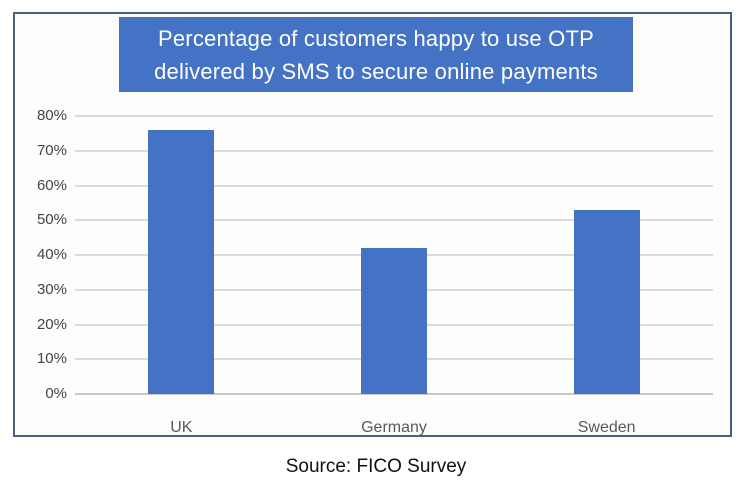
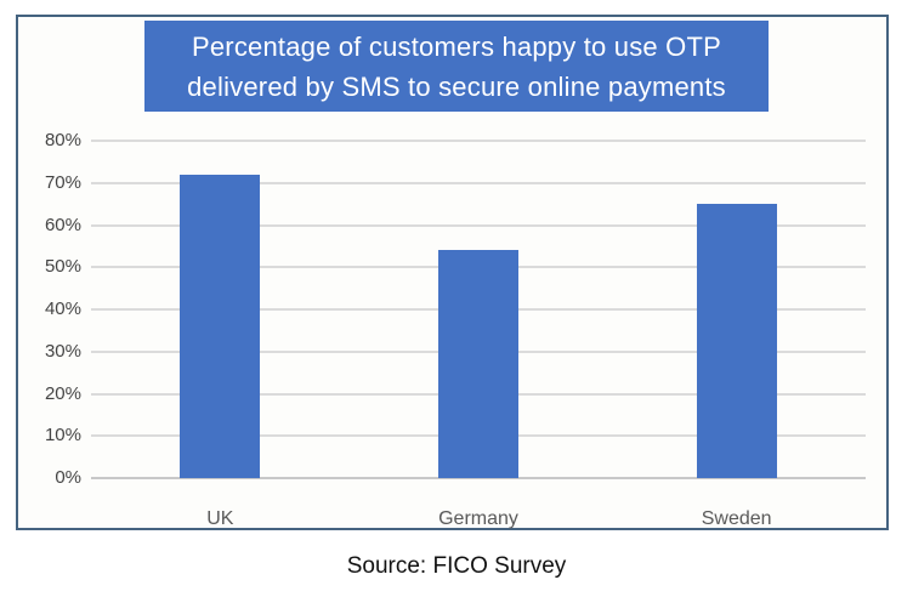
UK: 76% -> 72%
Germany: 42% -> 54%
Sweden: 53% -> 65%
